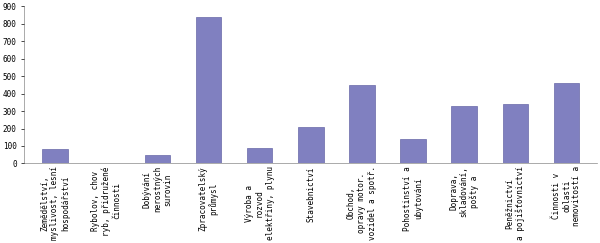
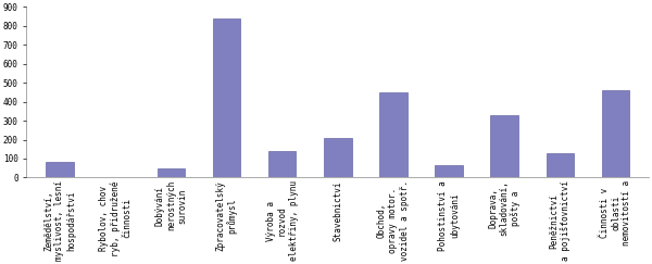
Výroba a rozvod elektřiny, plynu: 90 -> 140
Pohostinství a ubytování: 140 -> 60
Peněžnictví a pojišťovnictví: 340 -> 130
